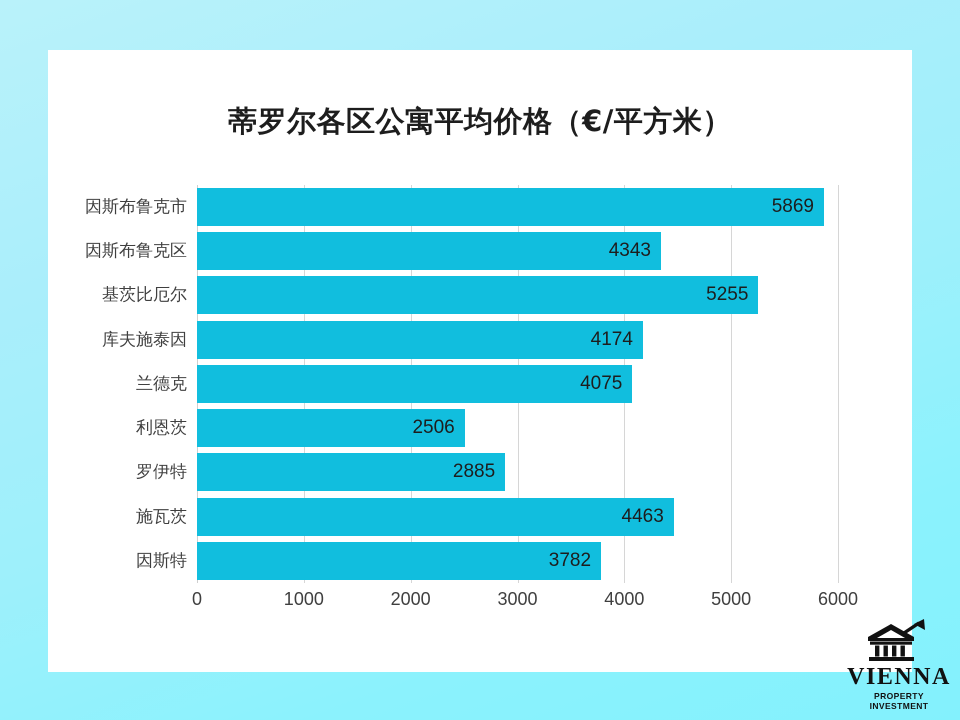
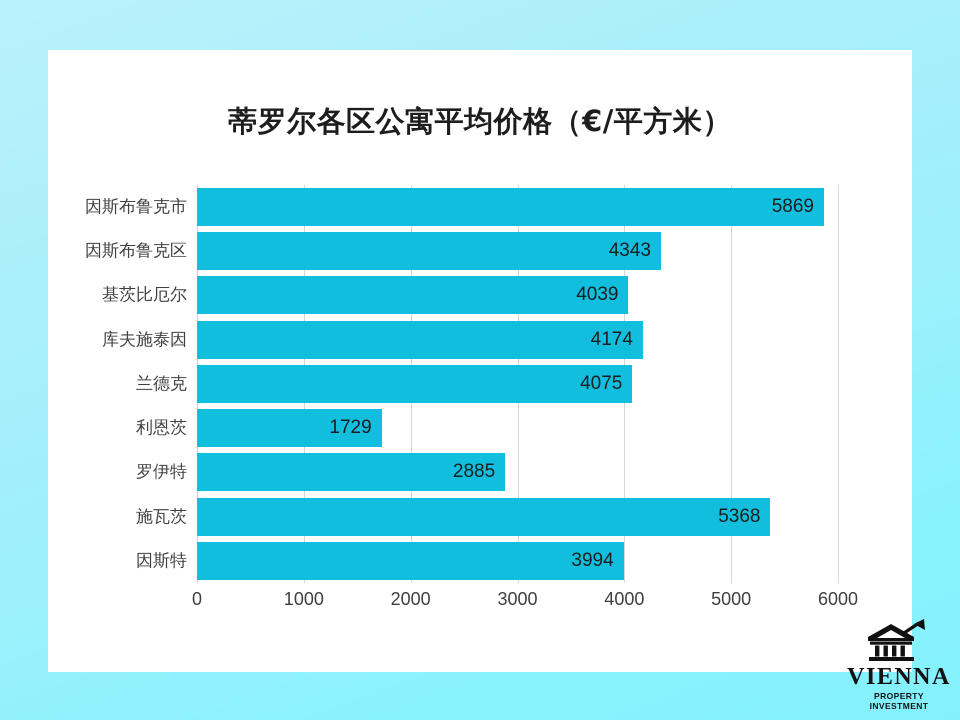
基茨比厄尔: 5255 -> 4039
利恩茨: 2506 -> 1729
施瓦茨: 4463 -> 5368
因斯特: 3782 -> 3994
